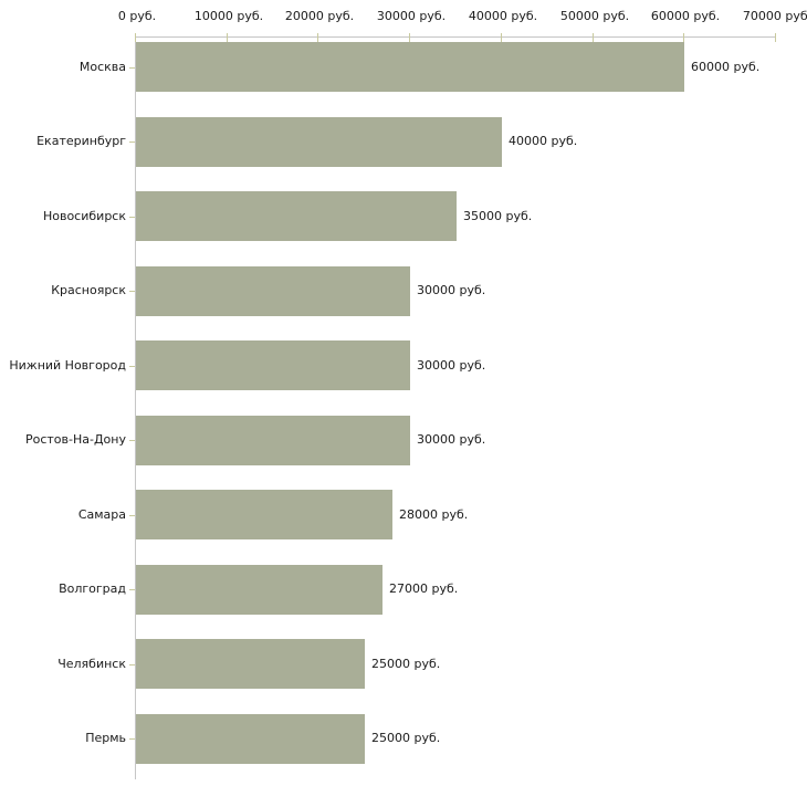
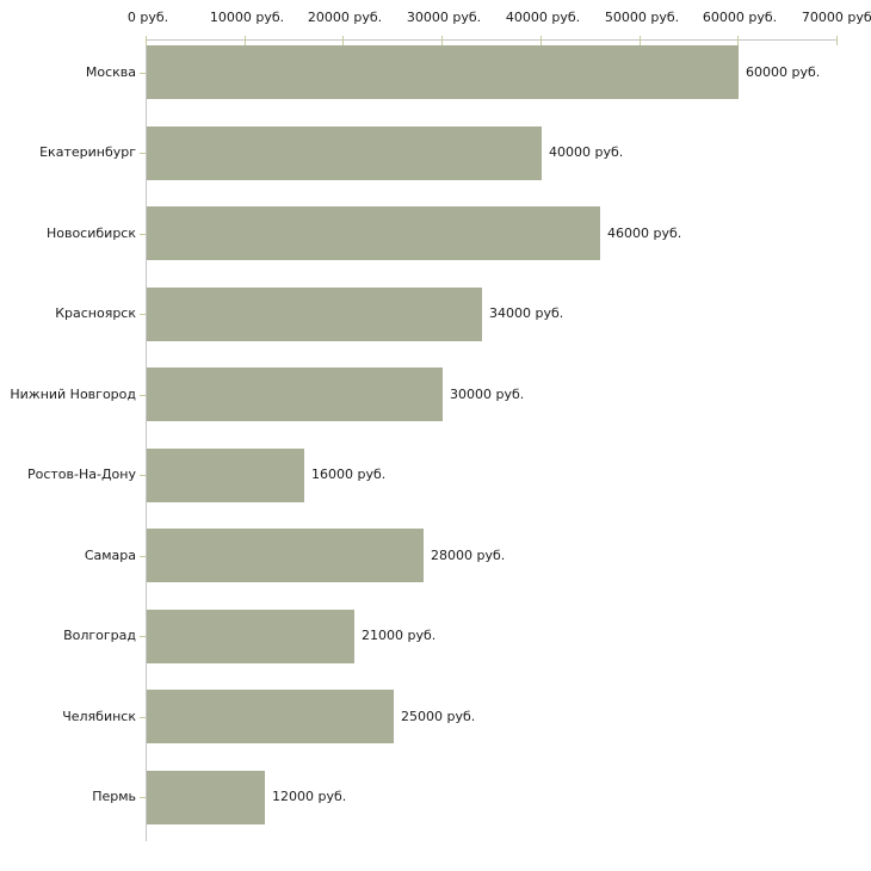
Новосибирск: 35000 -> 46000
Красноярск: 30000 -> 34000
Ростов-На-Дону: 30000 -> 16000
Волгоград: 27000 -> 21000
Пермь: 25000 -> 12000
